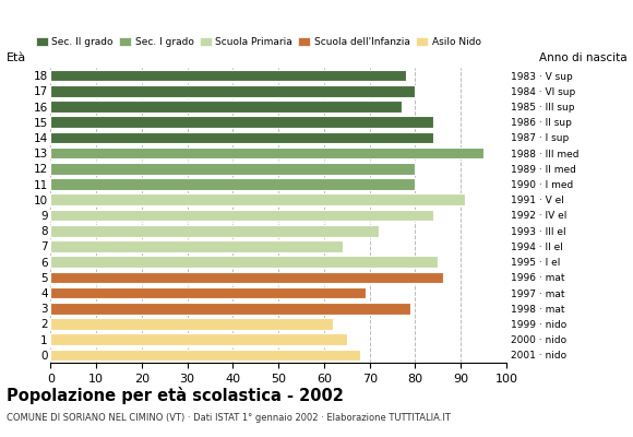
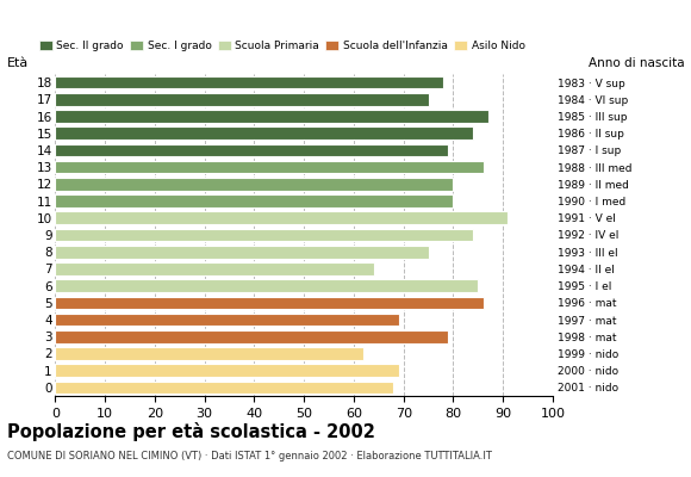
17: 80 -> 75
16: 77 -> 87
14: 84 -> 79
13: 95 -> 86
8: 72 -> 75
1: 65 -> 69
